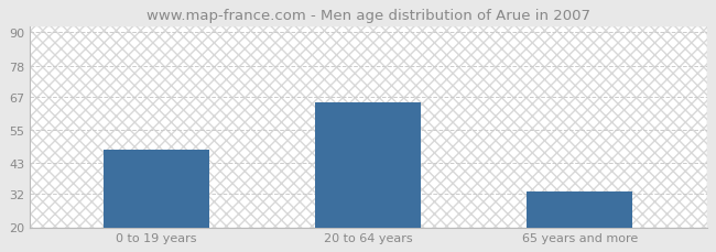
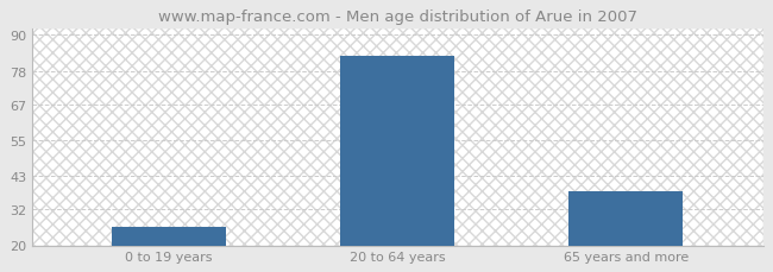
0 to 19 years: 48 -> 26
20 to 64 years: 65 -> 83
65 years and more: 33 -> 38
